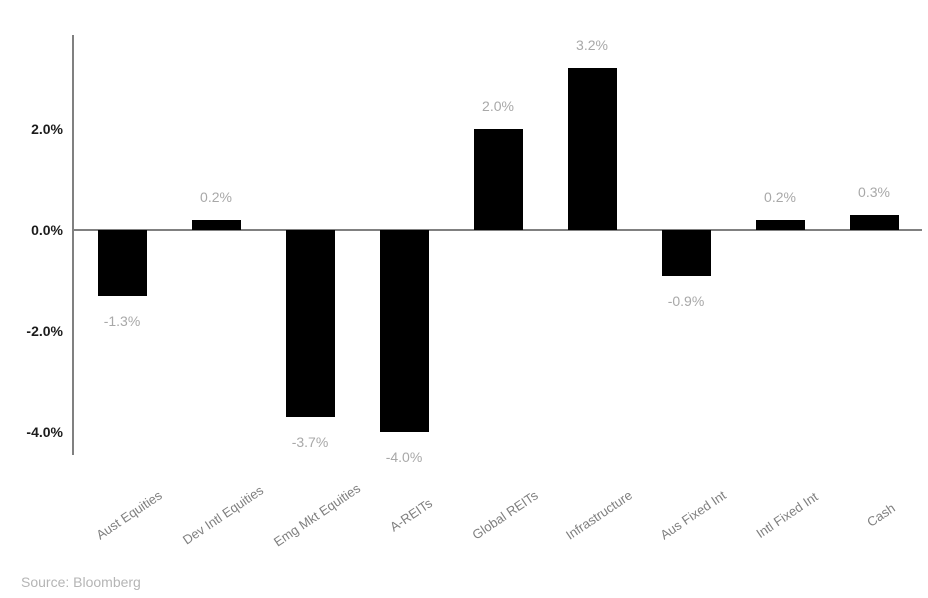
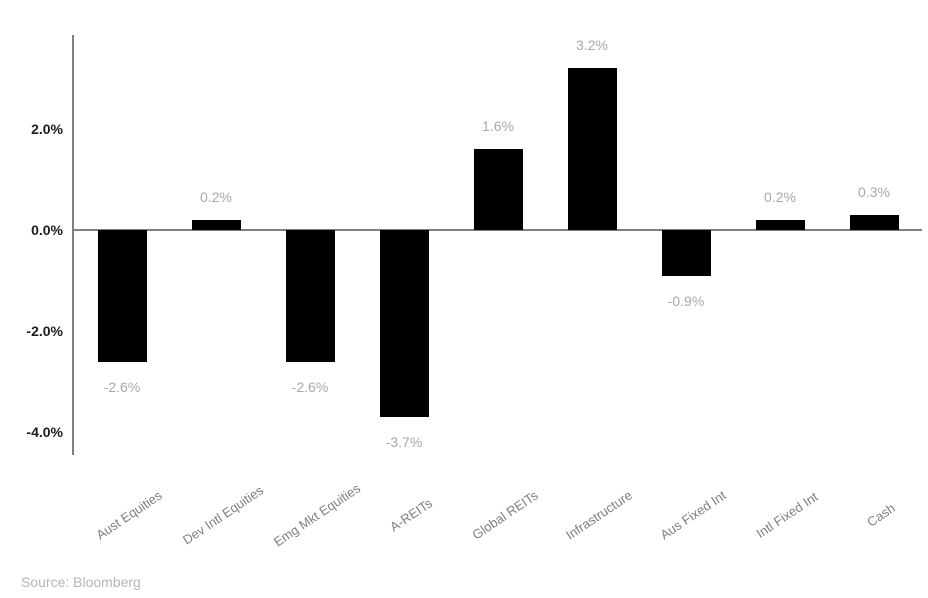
Aust Equities: -1.3% -> -2.6%
Emg Mkt Equities: -3.7% -> -2.6%
A-REITs: -4.0% -> -3.7%
Global REITs: 2.0% -> 1.6%
